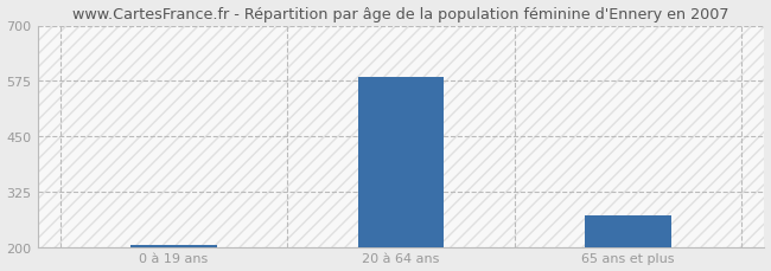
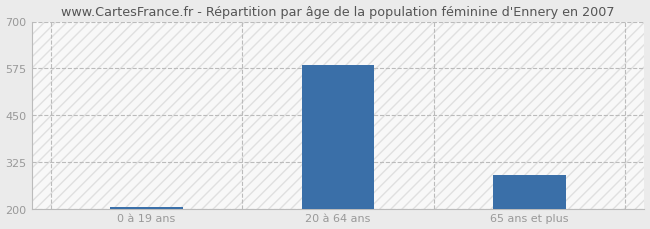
65 ans et plus: 270 -> 290
